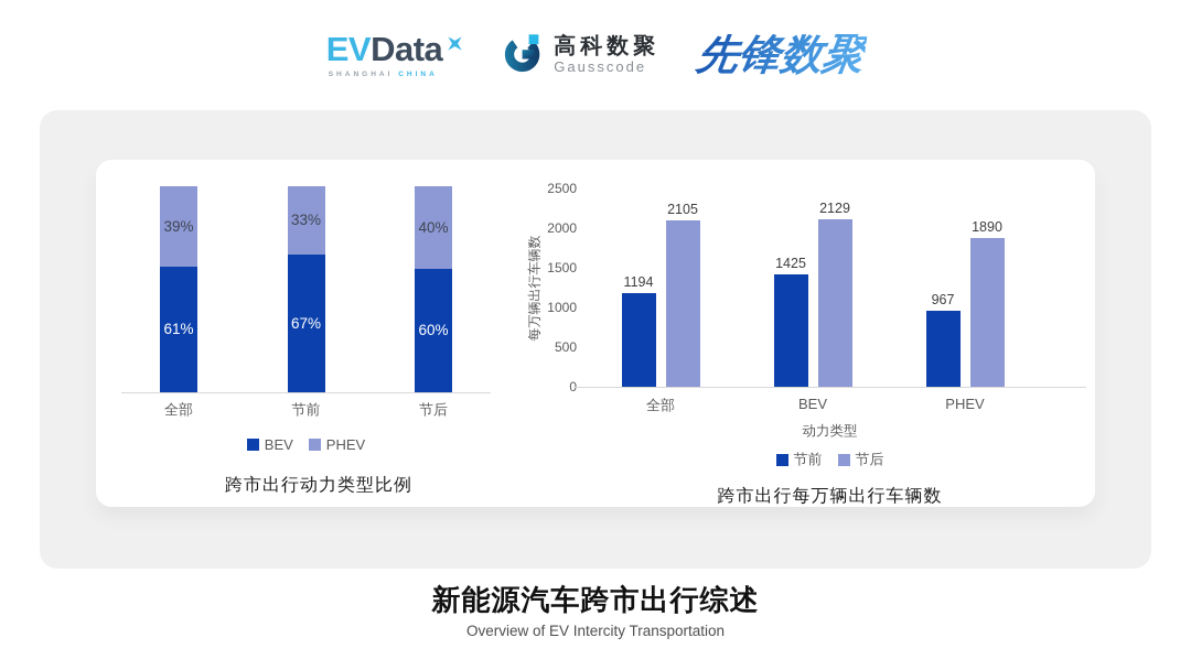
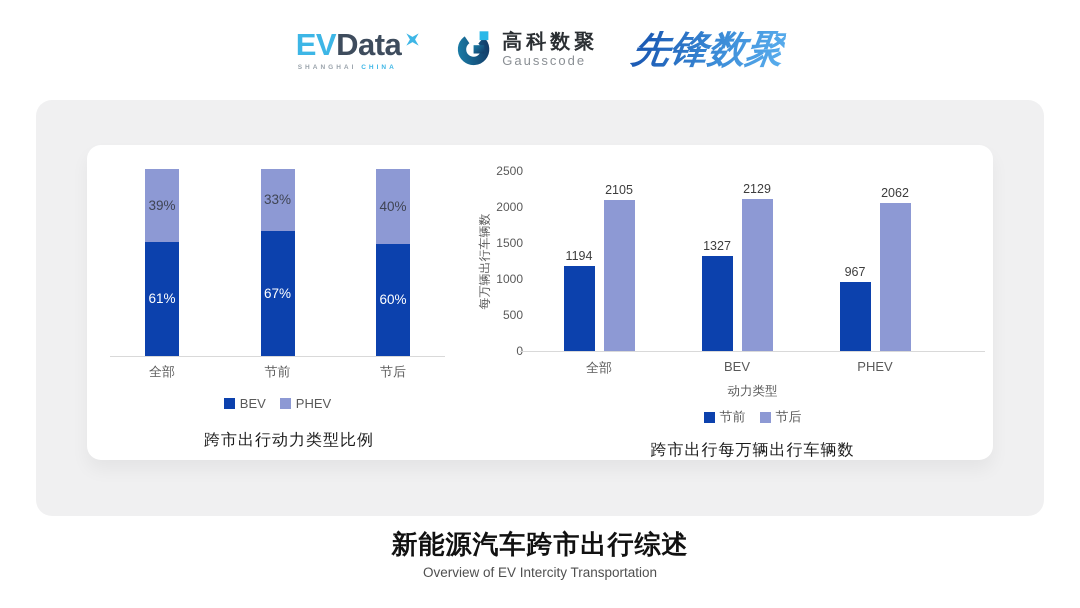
跨市出行每万辆出行车辆数/节前/BEV: 1425 -> 1327
跨市出行每万辆出行车辆数/节后/PHEV: 1890 -> 2062
